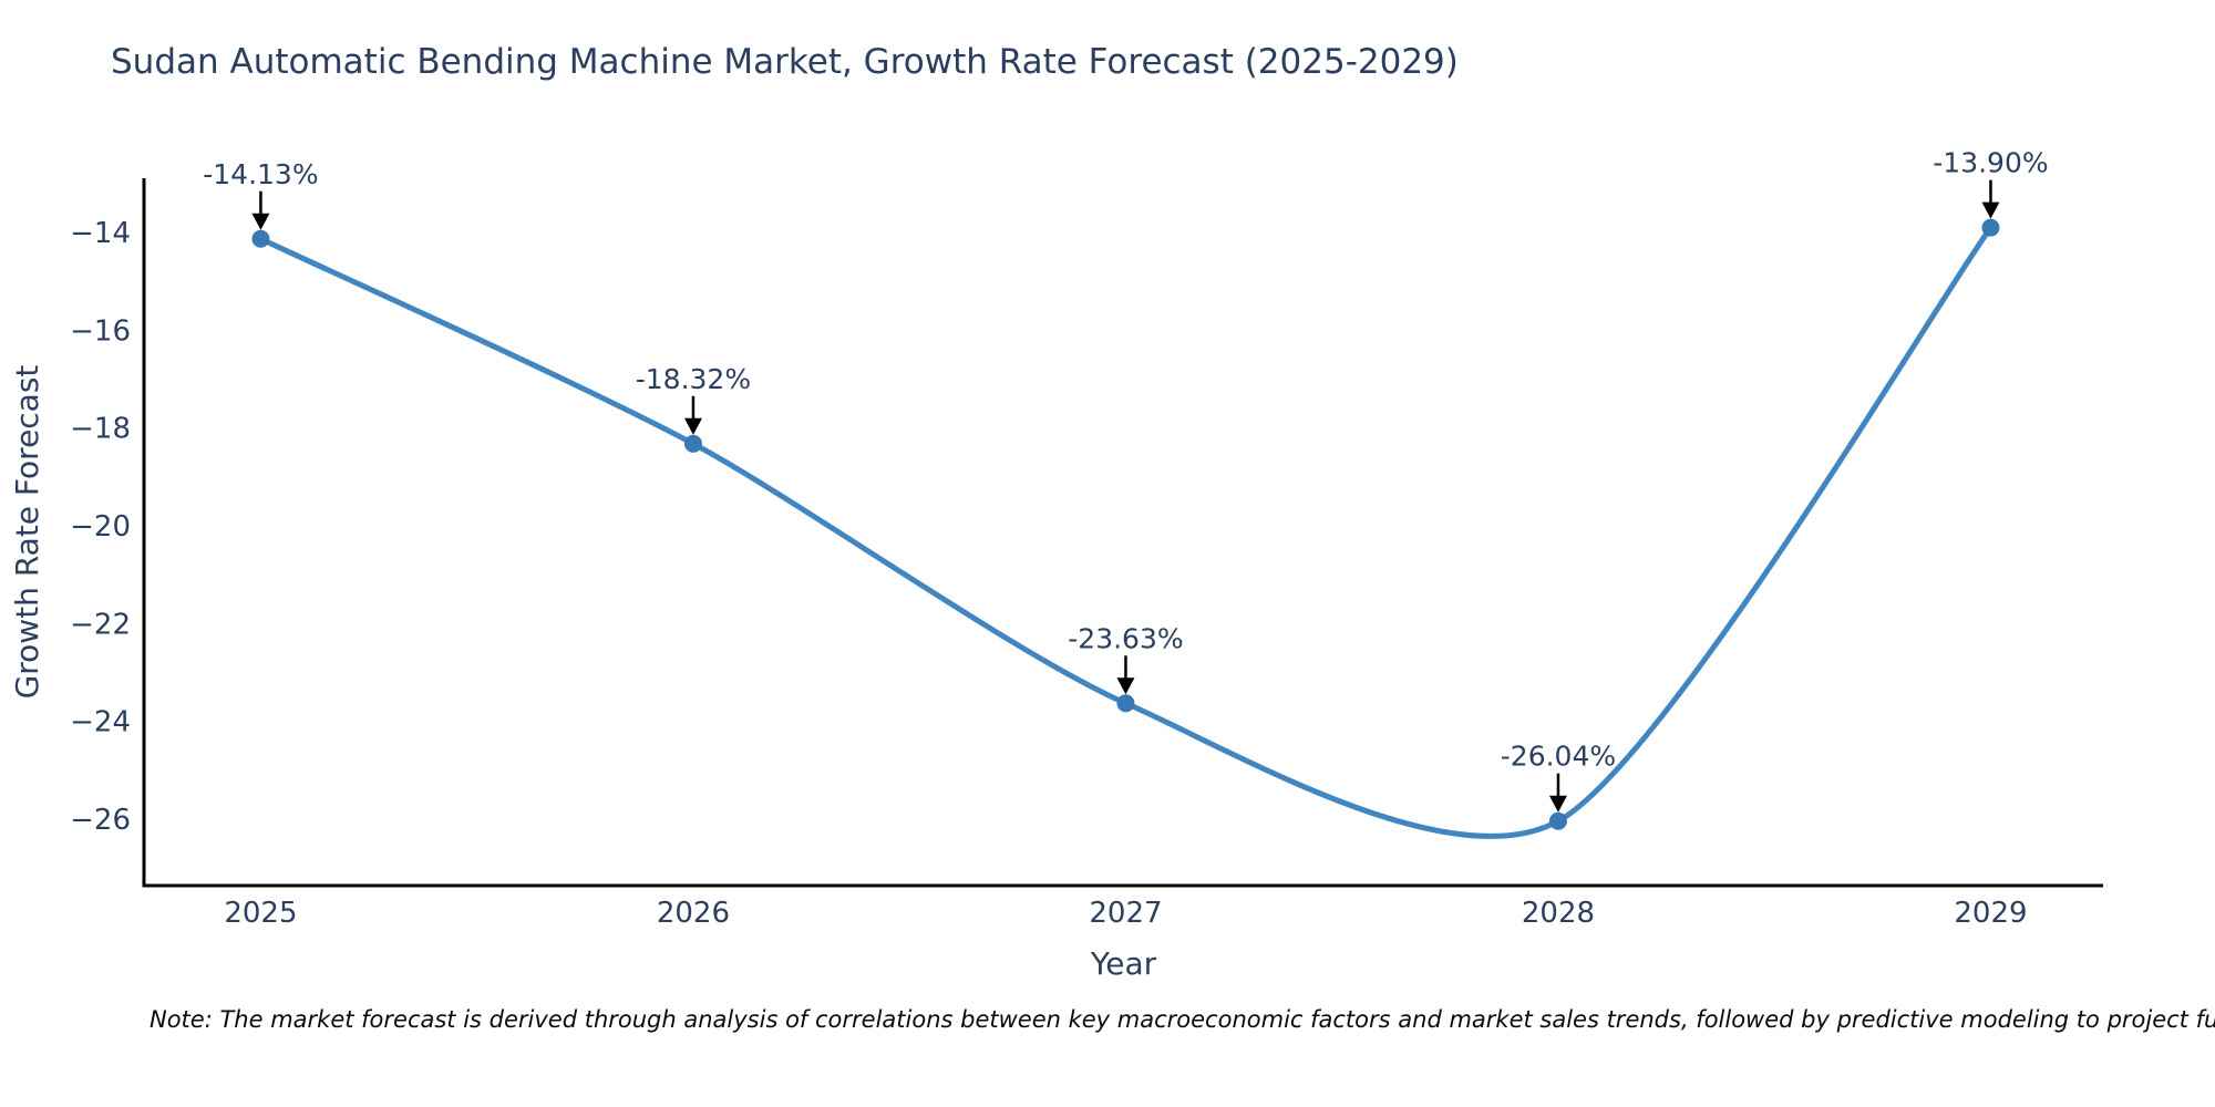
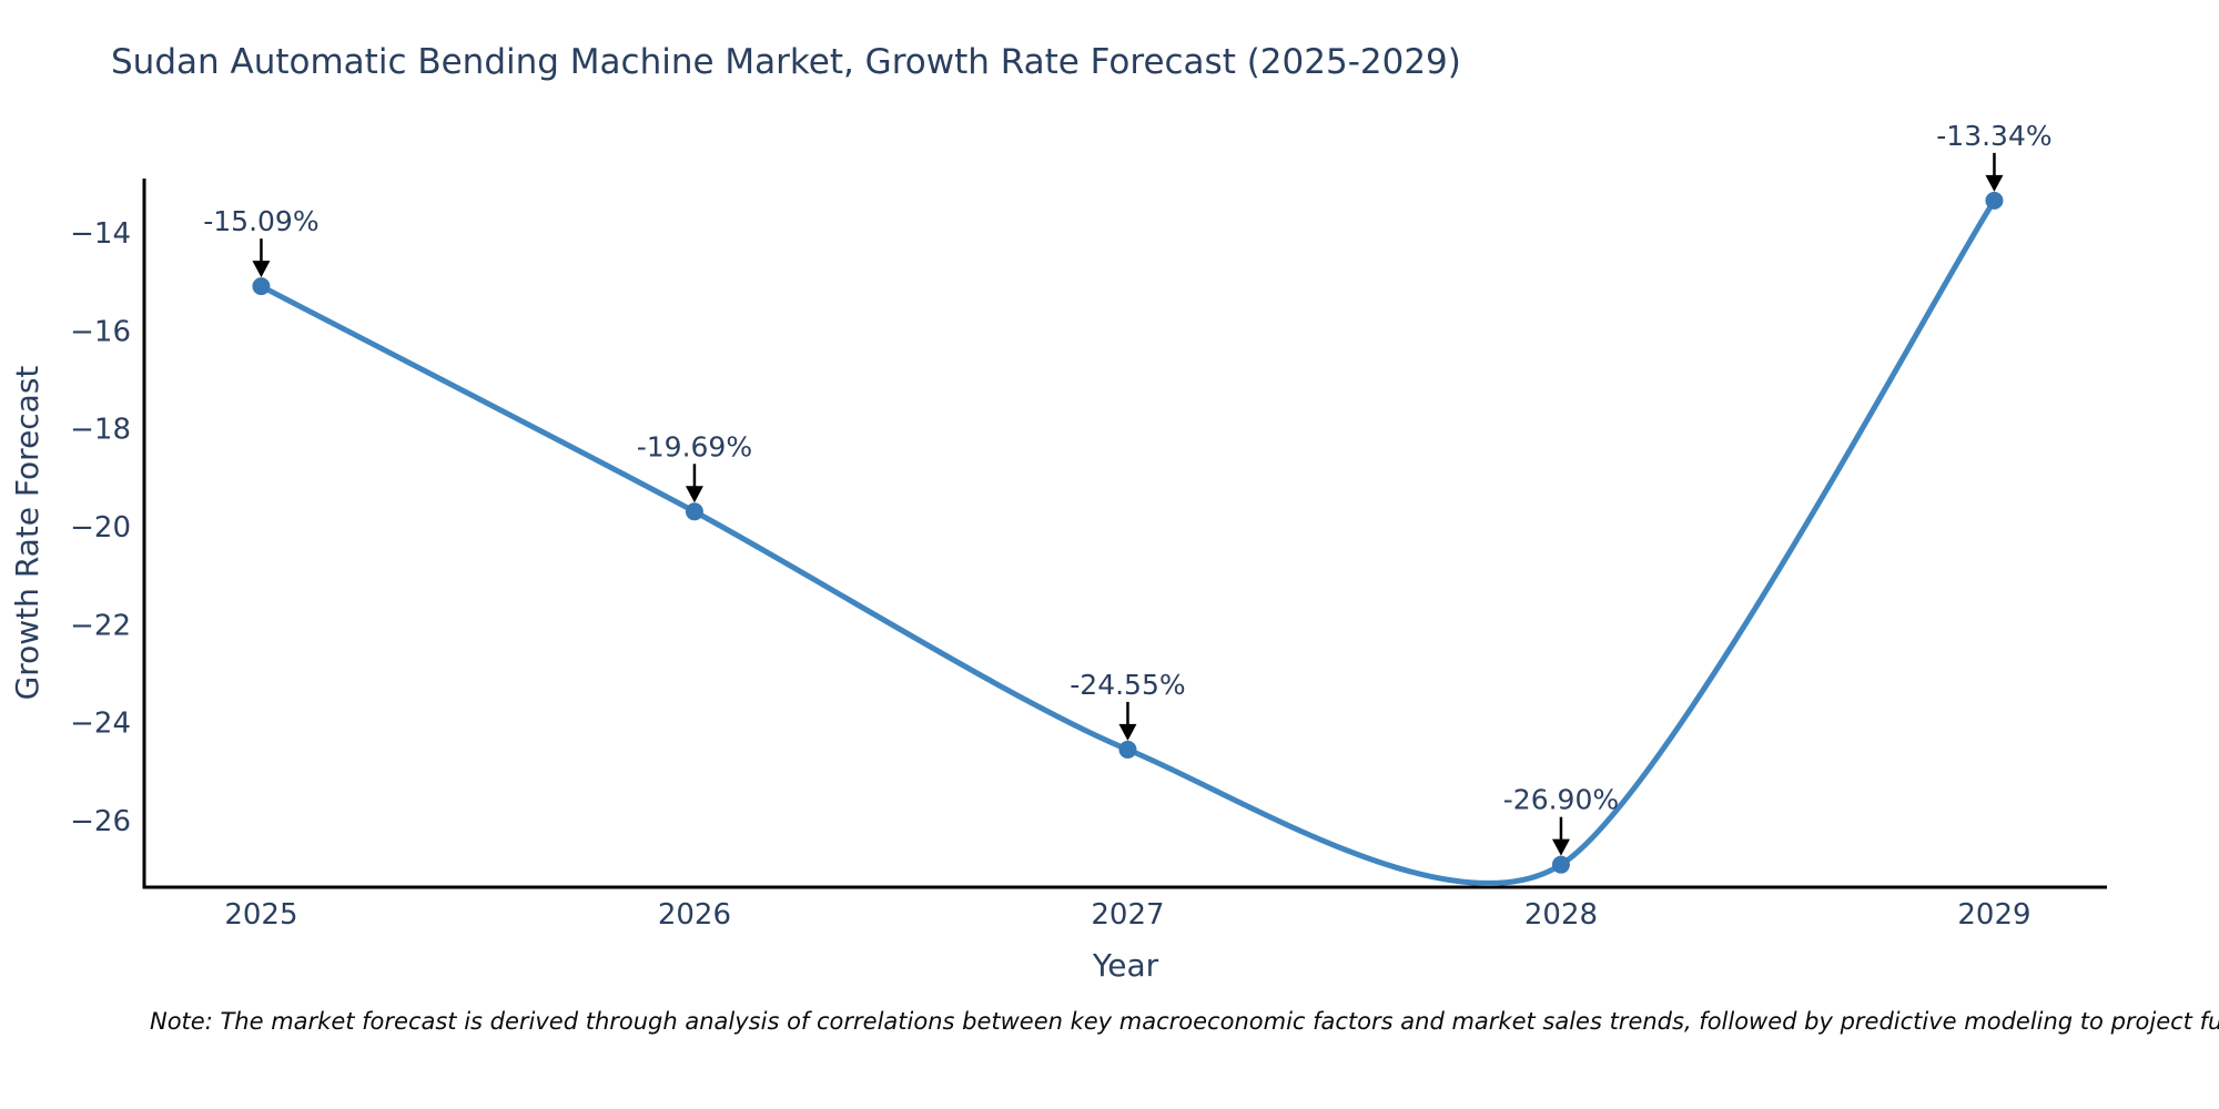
2025: -14.13% -> -15.09%
2026: -18.32% -> -19.69%
2027: -23.63% -> -24.55%
2028: -26.04% -> -26.90%
2029: -13.90% -> -13.34%
